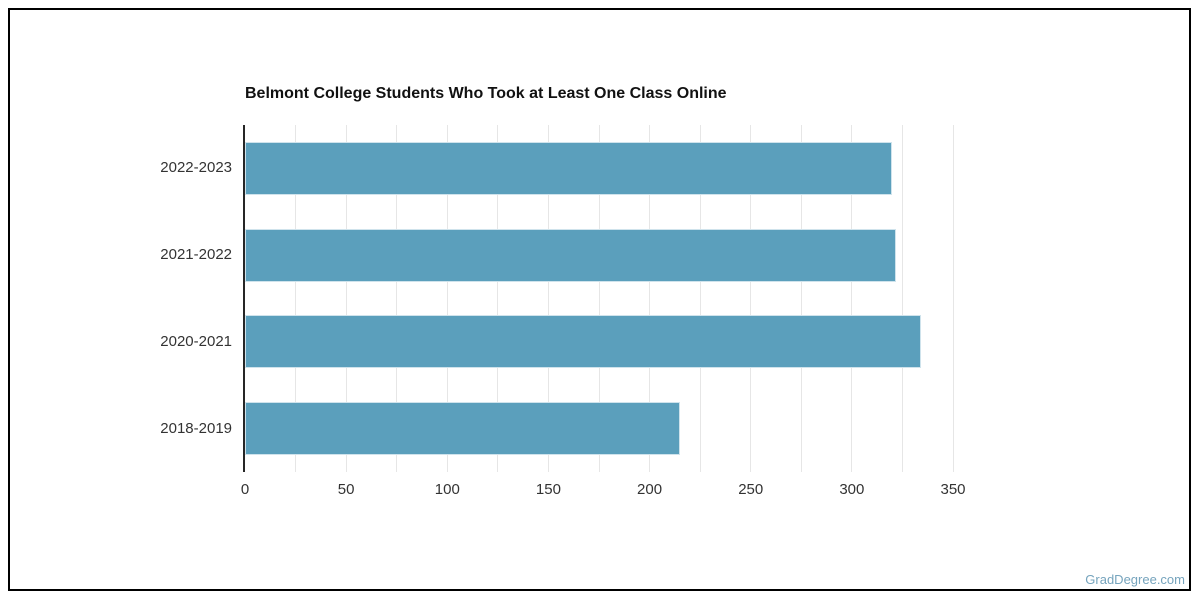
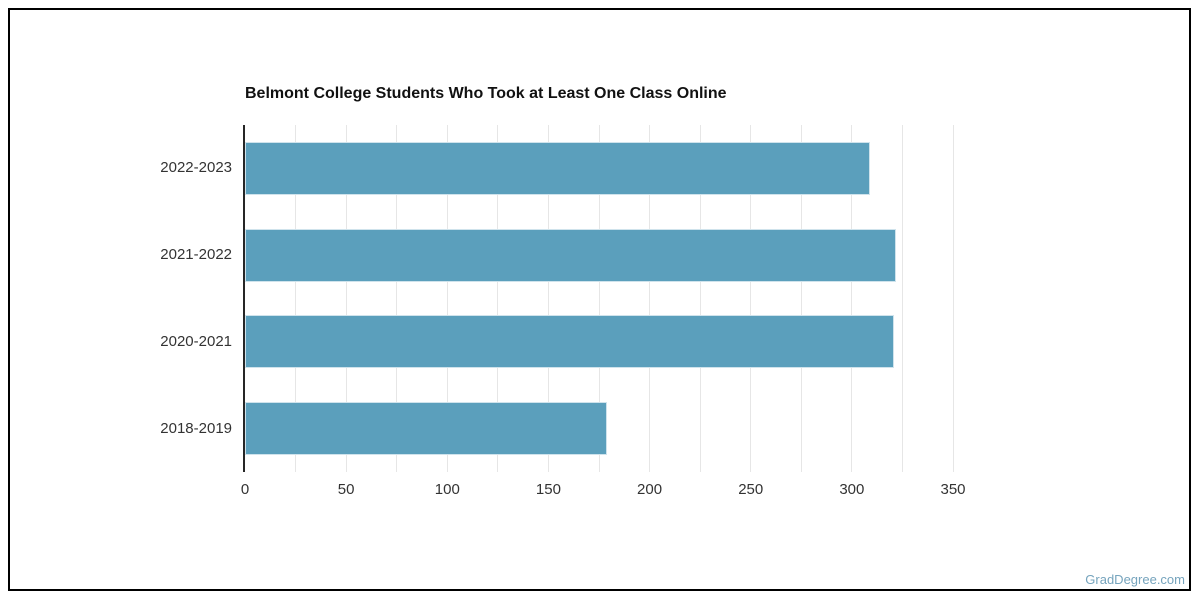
2022-2023: 320 -> 309
2020-2021: 334 -> 321
2018-2019: 215 -> 179
